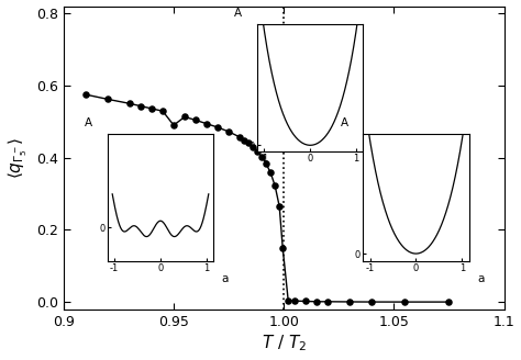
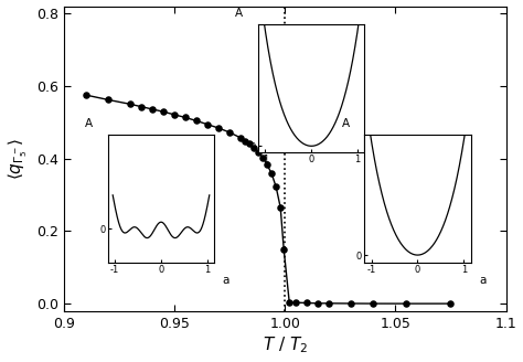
0.95: 0.490 -> 0.521
